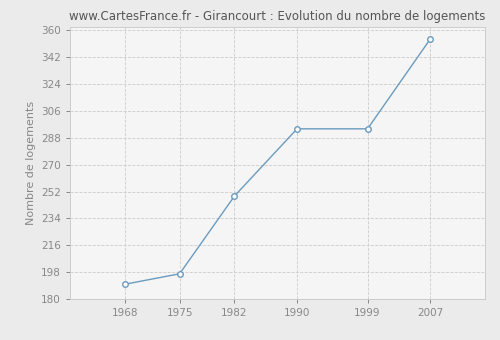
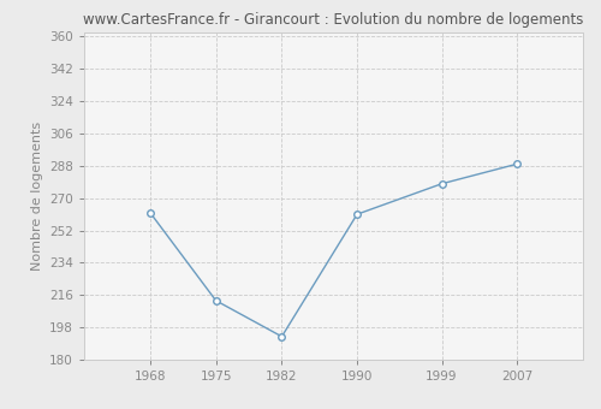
1968: 190 -> 262
1975: 197 -> 213
1982: 249 -> 193
1990: 294 -> 261
1999: 294 -> 278
2007: 354 -> 289
